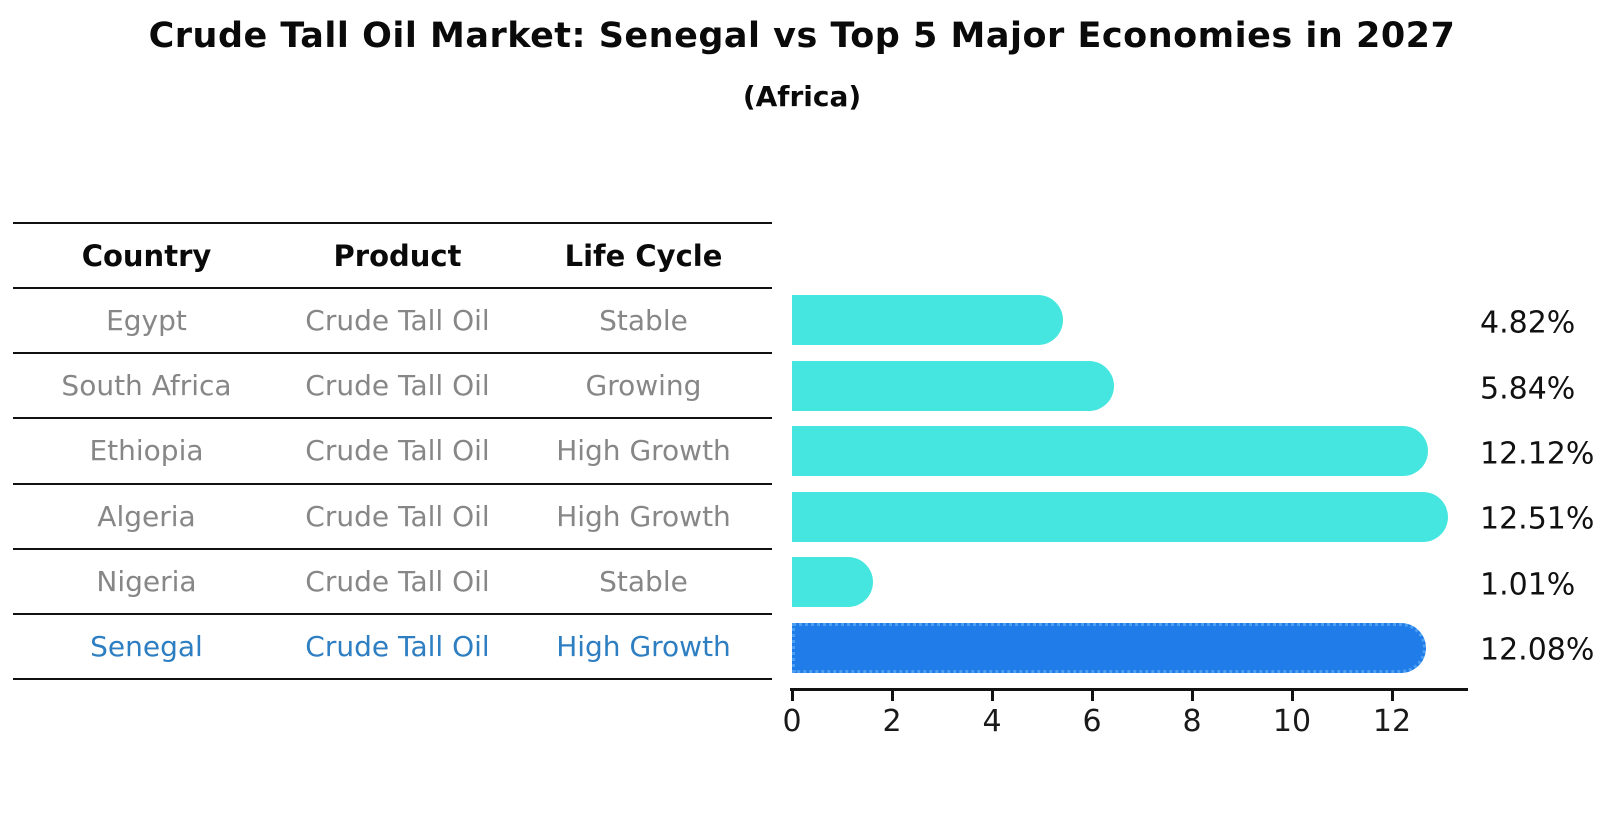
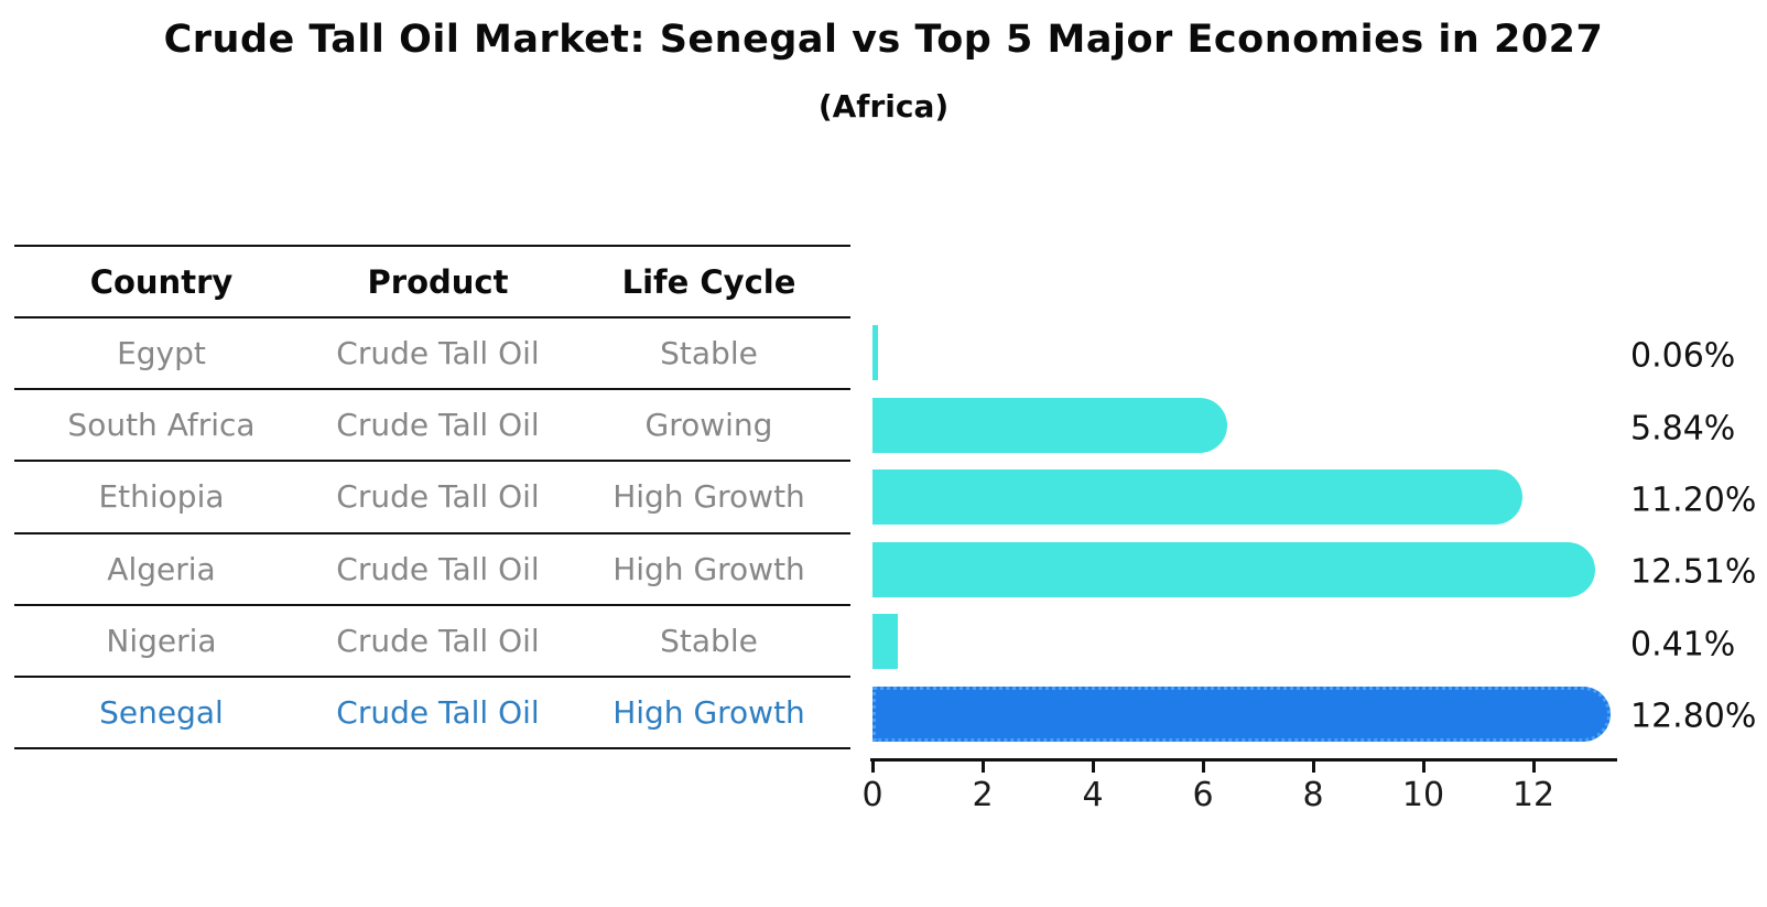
Egypt: 4.82% -> 0.06%
Ethiopia: 12.12% -> 11.20%
Nigeria: 1.01% -> 0.41%
Senegal: 12.08% -> 12.80%
